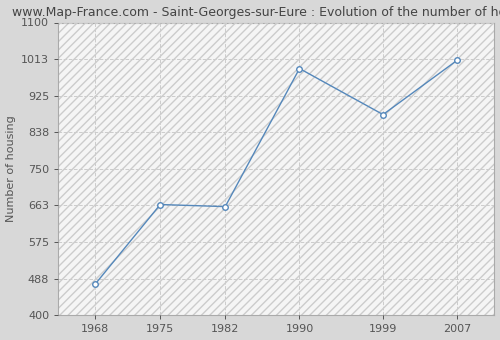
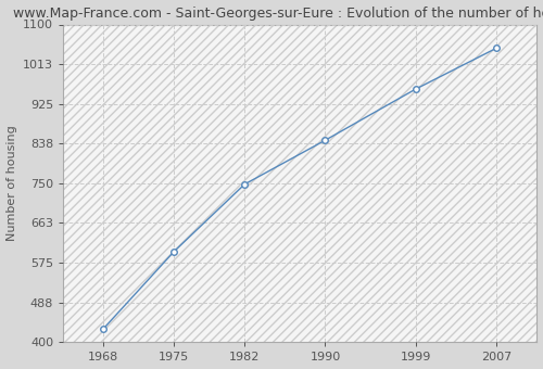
1968: 475 -> 430
1975: 665 -> 600
1982: 660 -> 748
1990: 990 -> 845
1999: 880 -> 958
2007: 1010 -> 1048
